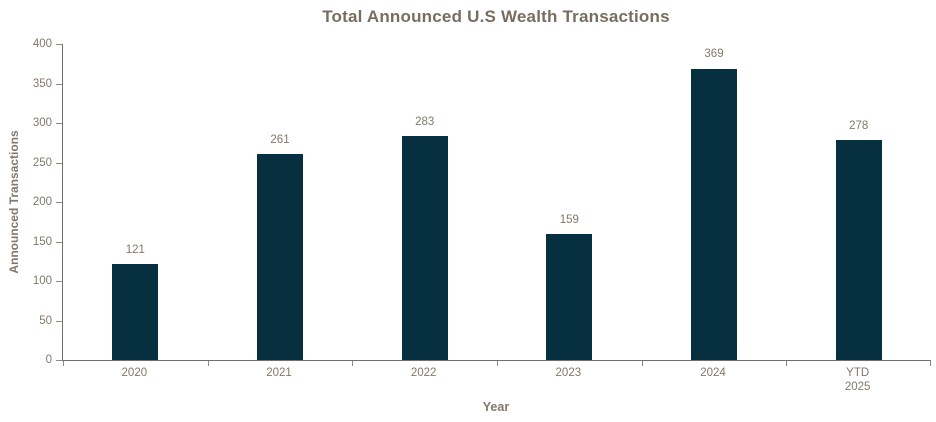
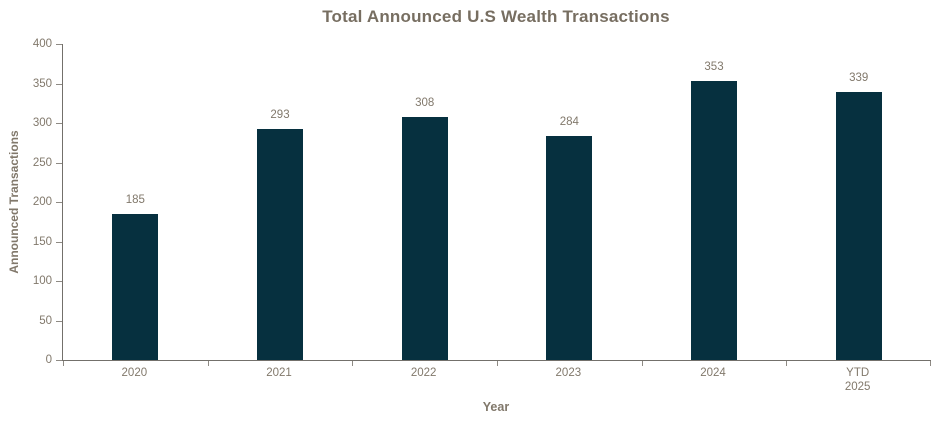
2020: 121 -> 185
2021: 261 -> 293
2022: 283 -> 308
2023: 159 -> 284
2024: 369 -> 353
YTD 2025: 278 -> 339
